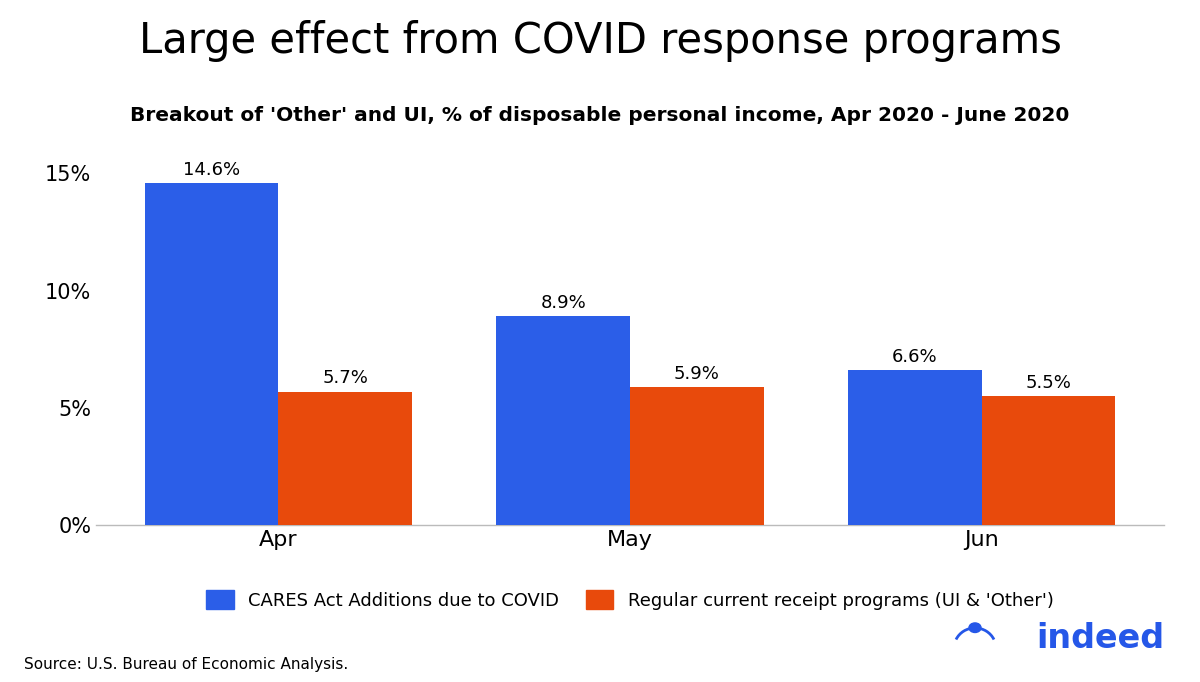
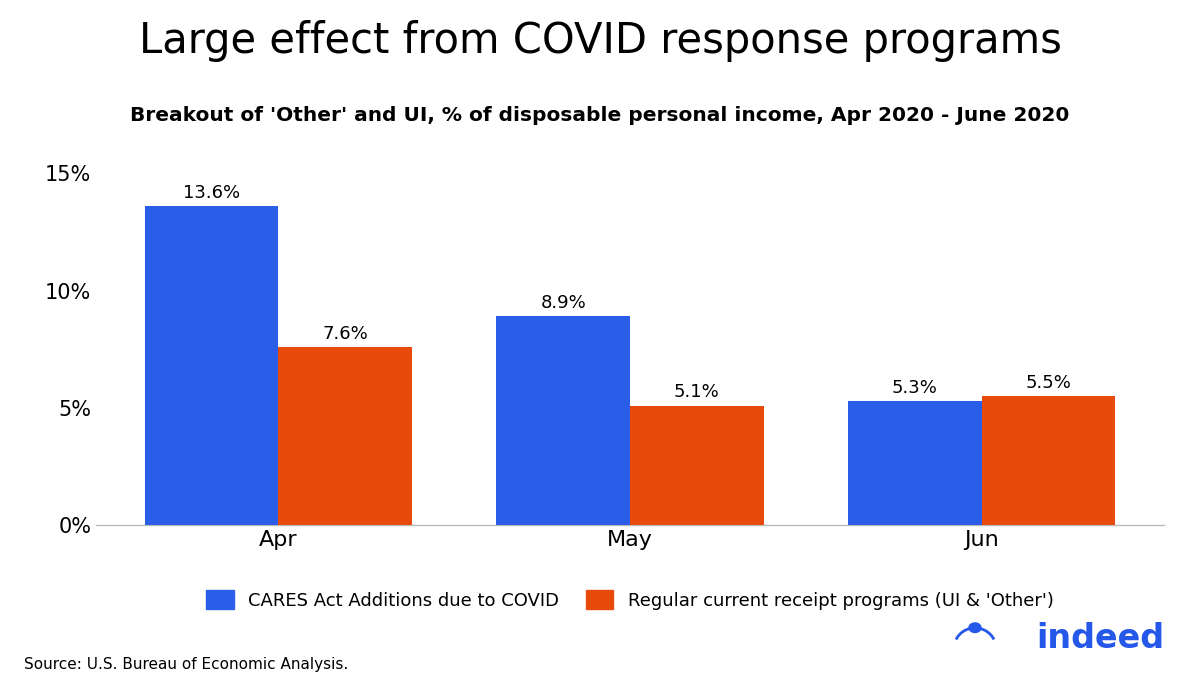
CARES Act Additions due to COVID/Apr: 14.6% -> 13.6%
Regular current receipt programs (UI & 'Other')/Apr: 5.7% -> 7.6%
Regular current receipt programs (UI & 'Other')/May: 5.9% -> 5.1%
CARES Act Additions due to COVID/Jun: 6.6% -> 5.3%
